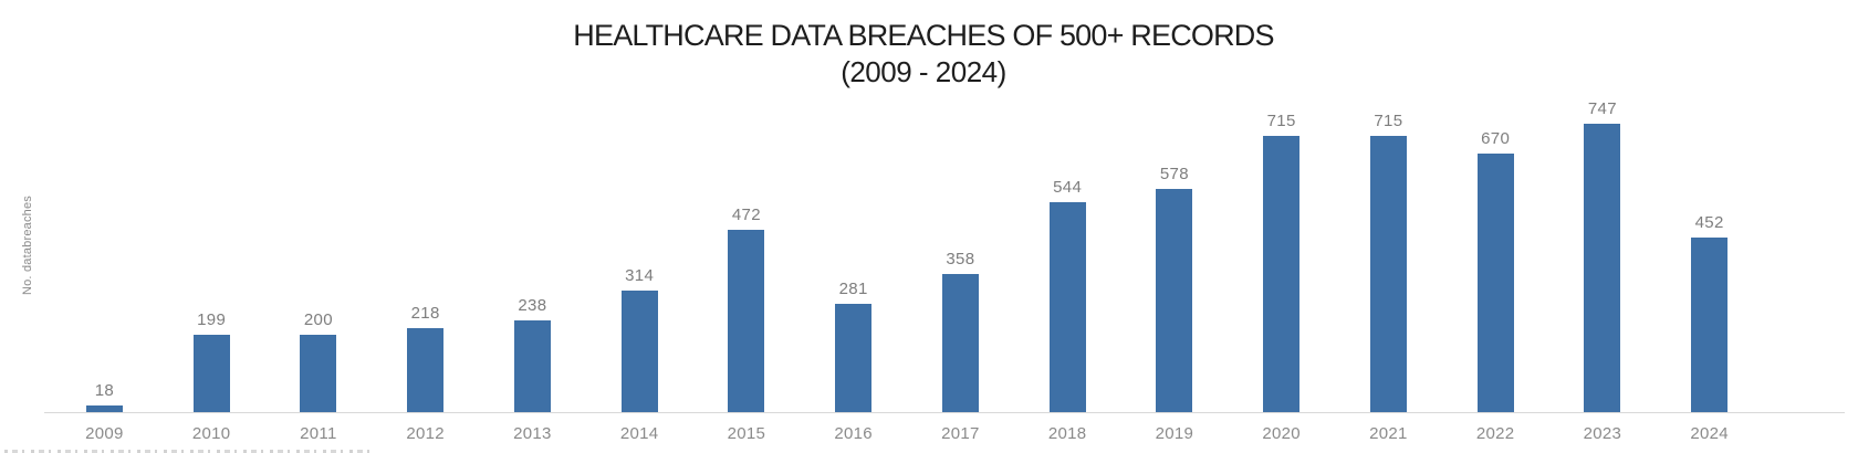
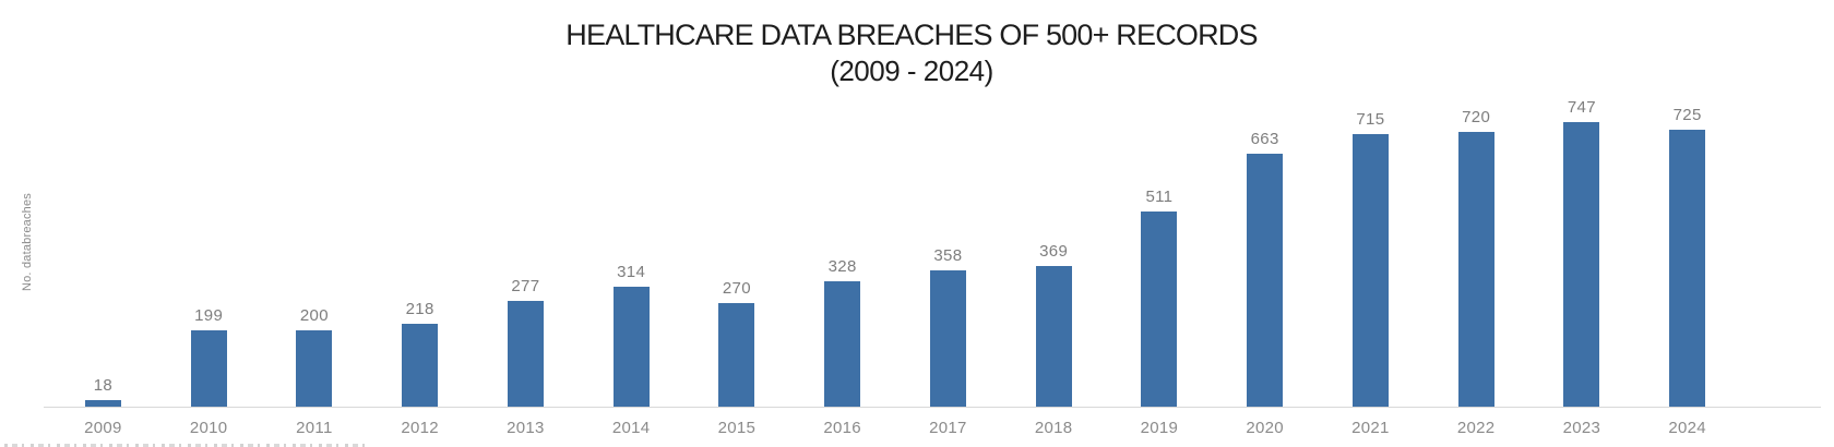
2013: 238 -> 277
2015: 472 -> 270
2016: 281 -> 328
2018: 544 -> 369
2019: 578 -> 511
2020: 715 -> 663
2022: 670 -> 720
2024: 452 -> 725
